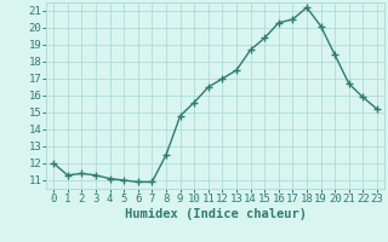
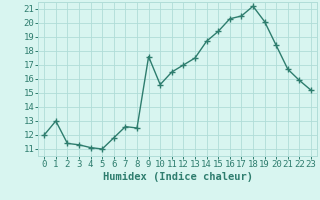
1: 11.3 -> 13.0
6: 10.9 -> 11.8
7: 10.9 -> 12.6
9: 14.8 -> 17.6
